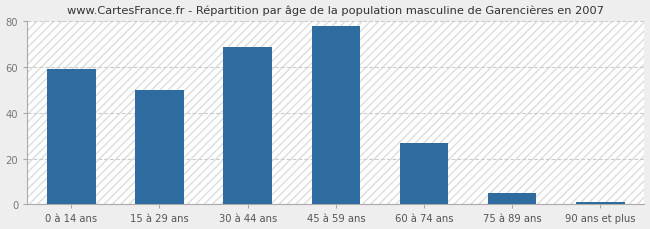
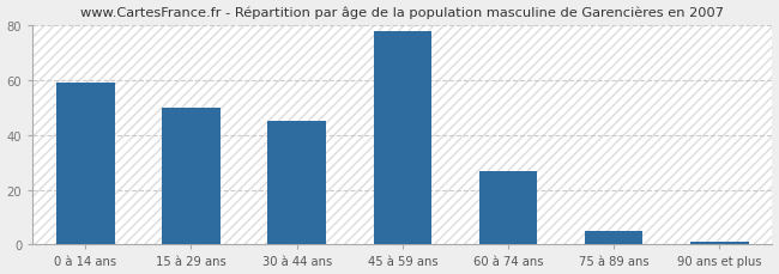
30 à 44 ans: 69 -> 45
